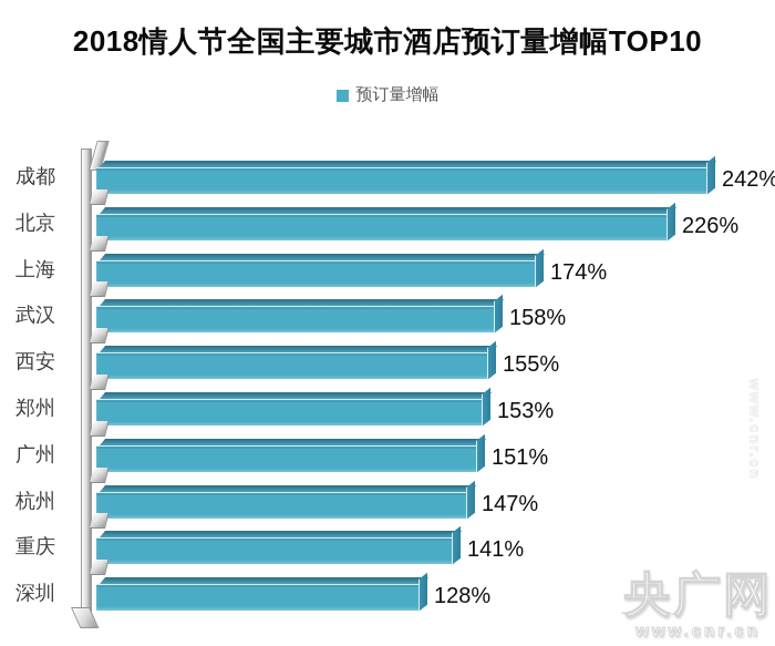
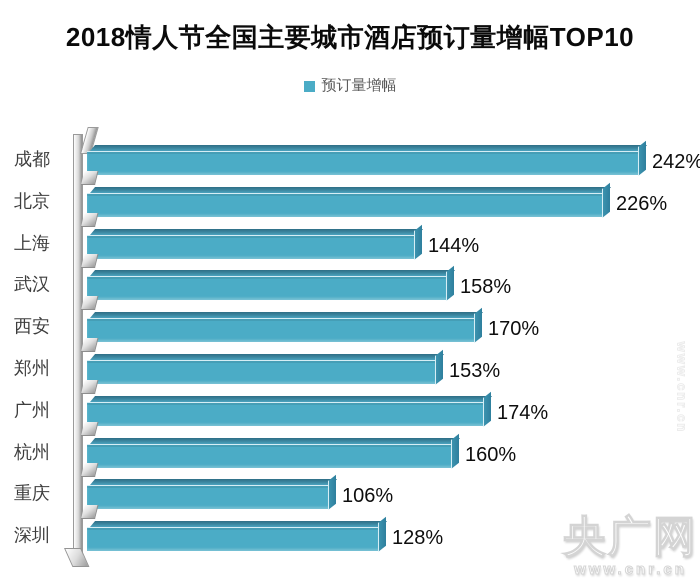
上海: 174% -> 144%
西安: 155% -> 170%
广州: 151% -> 174%
杭州: 147% -> 160%
重庆: 141% -> 106%
